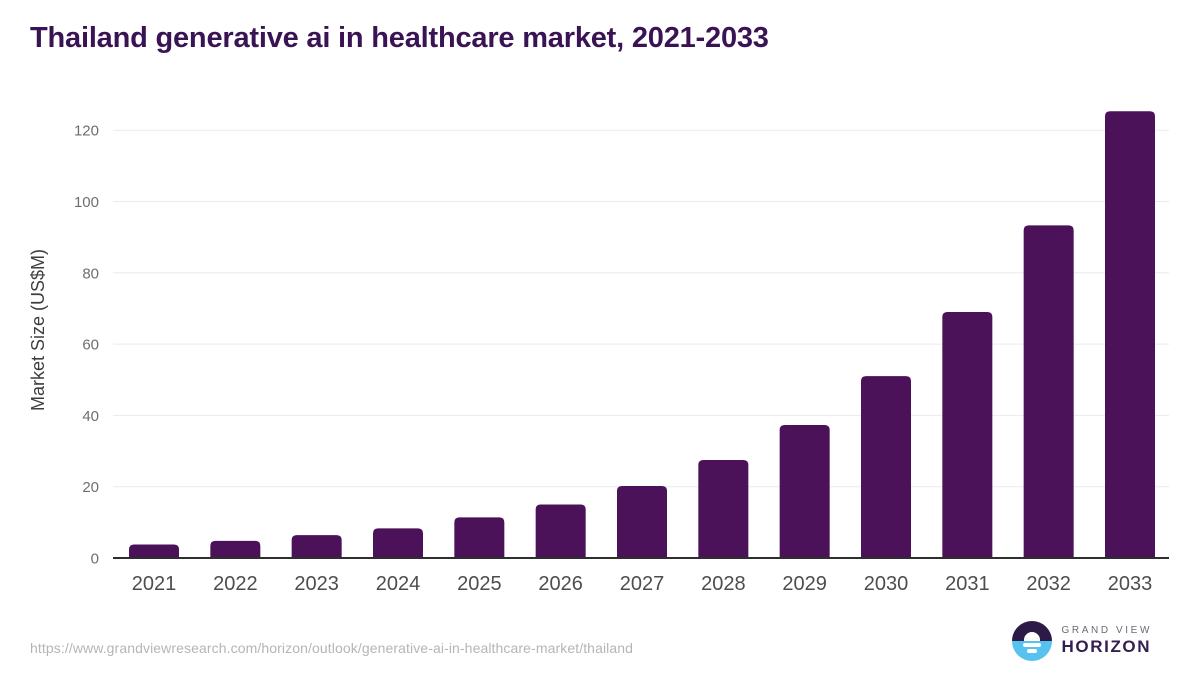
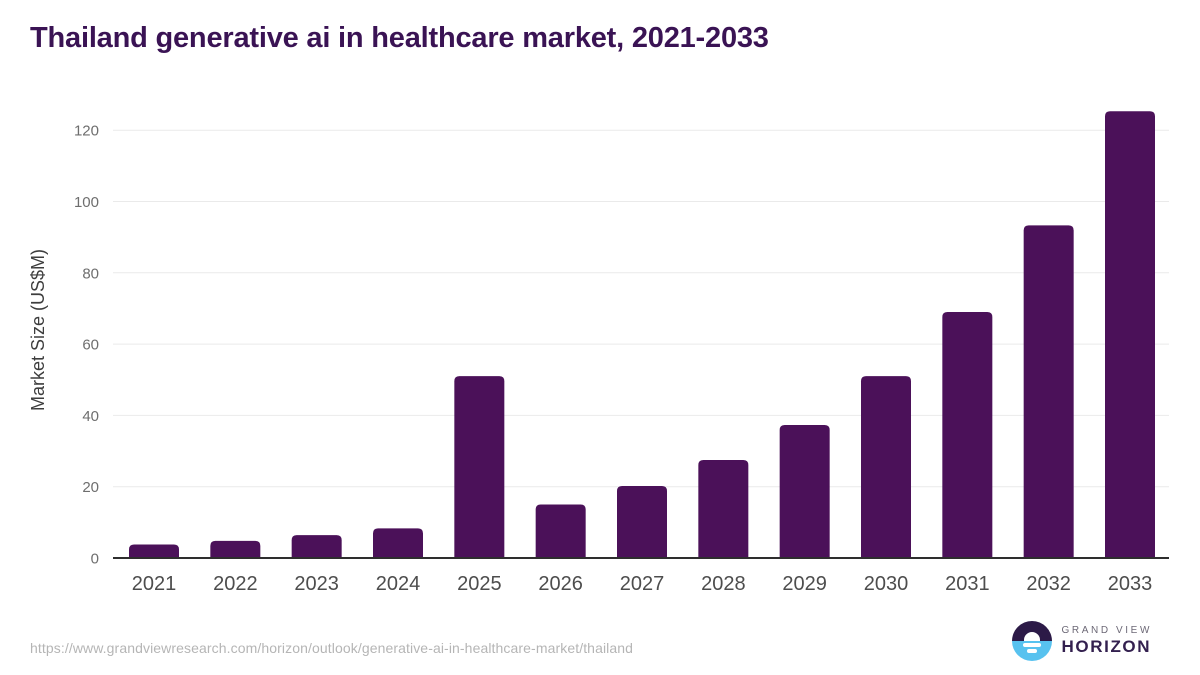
2025: 11 -> 51
